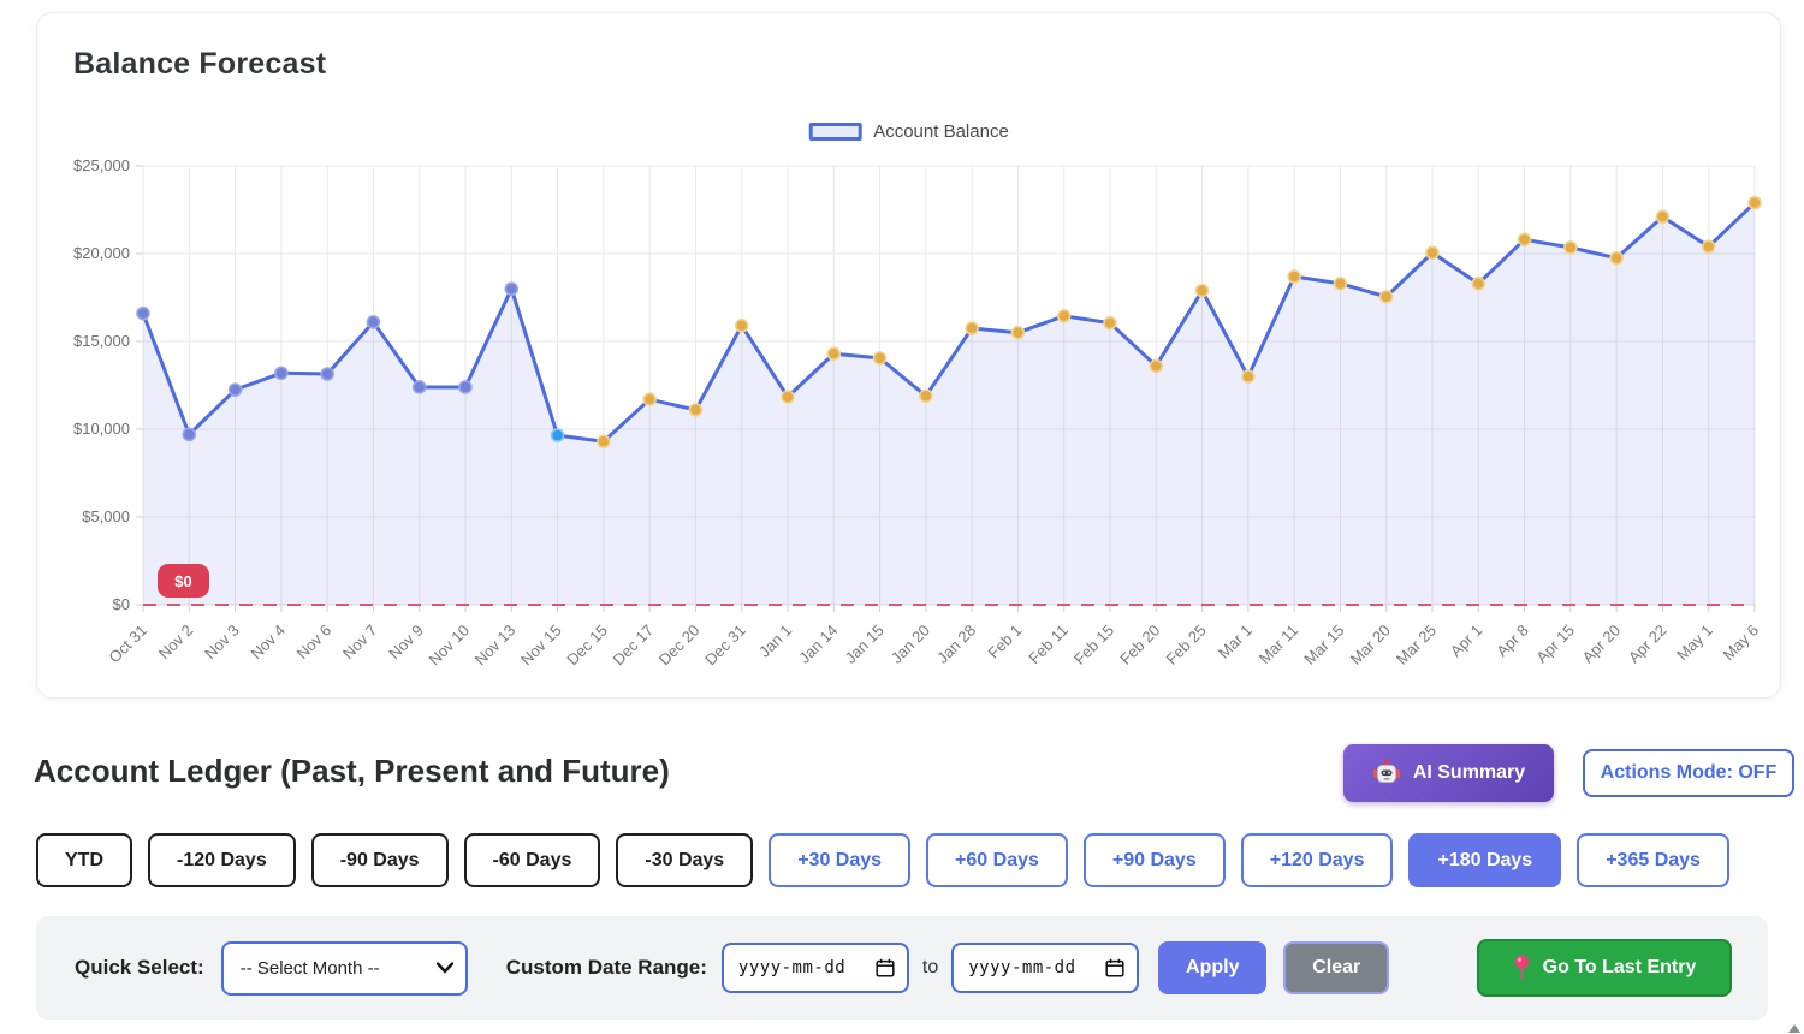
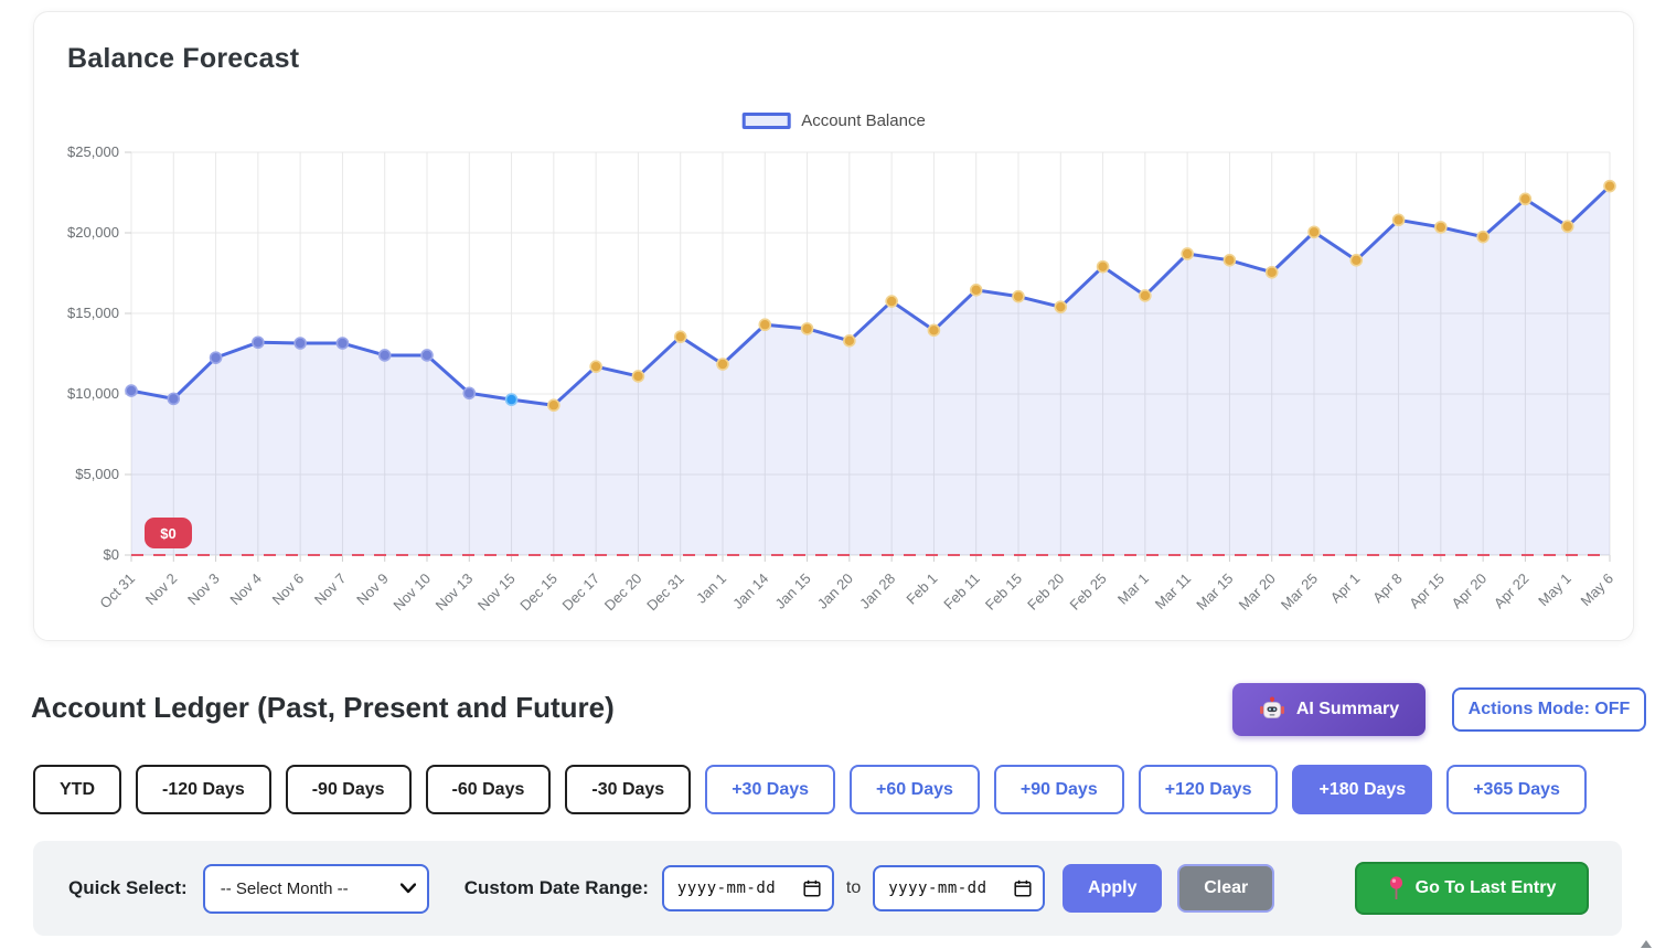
Oct 31: $16600 -> $10200
Nov 7: $16100 -> $13200
Nov 13: $18000 -> $10000
Dec 31: $15900 -> $13600
Jan 20: $11900 -> $13300
Feb 1: $15500 -> $14000
Feb 20: $13600 -> $15400
Mar 1: $13000 -> $16100
